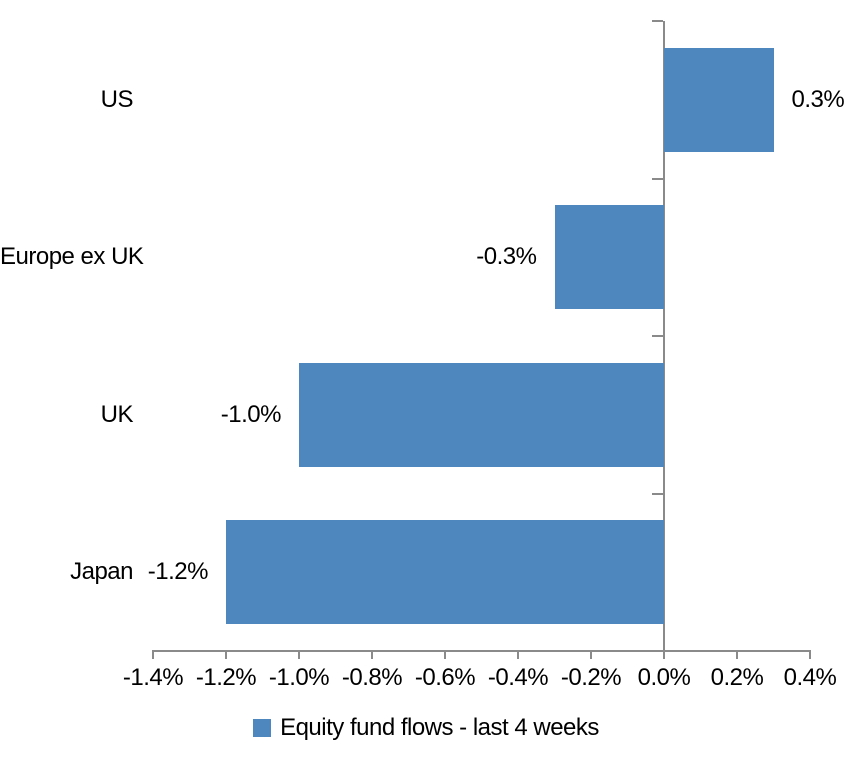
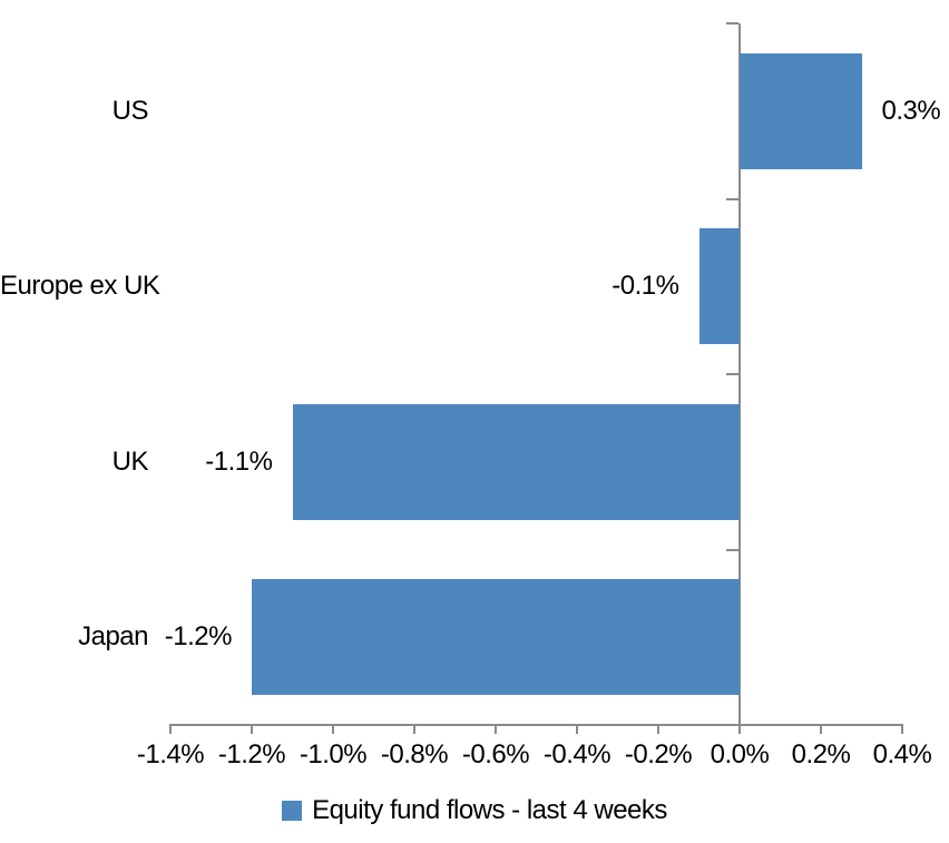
Europe ex UK: -0.3% -> -0.1%
UK: -1.0% -> -1.1%
